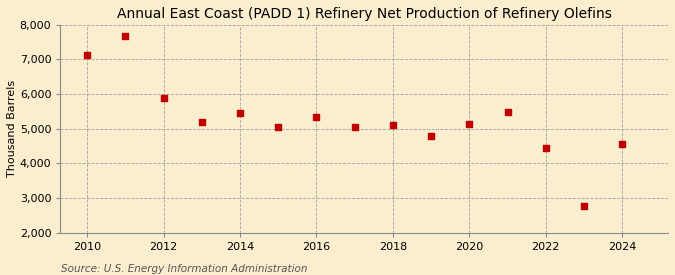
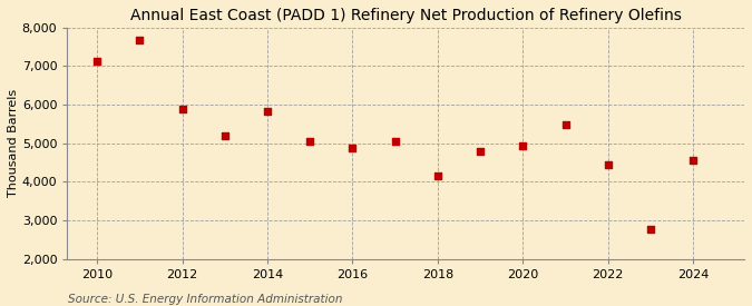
2014: 5,450 -> 5,840
2016: 5,350 -> 4,870
2018: 5,100 -> 4,160
2020: 5,150 -> 4,920
